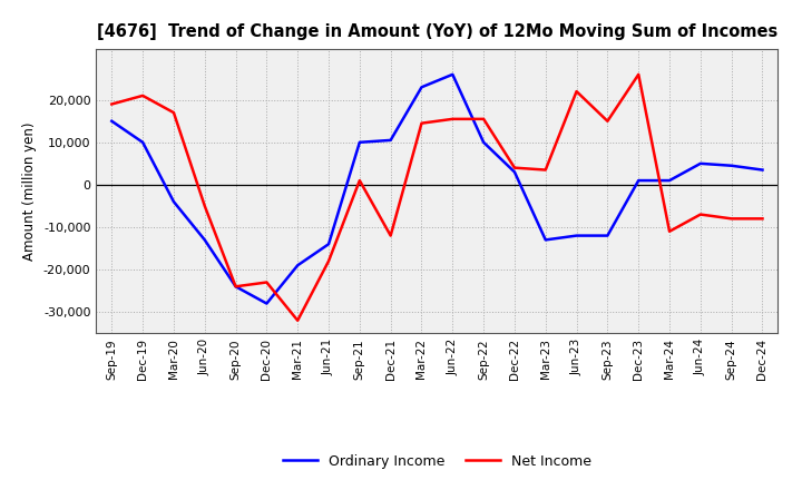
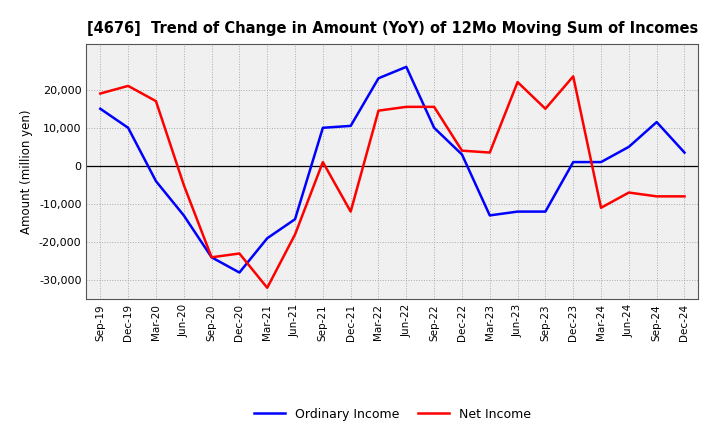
Net Income/Dec-23: 26,000 -> 23,500
Ordinary Income/Sep-24: 4,500 -> 11,500
